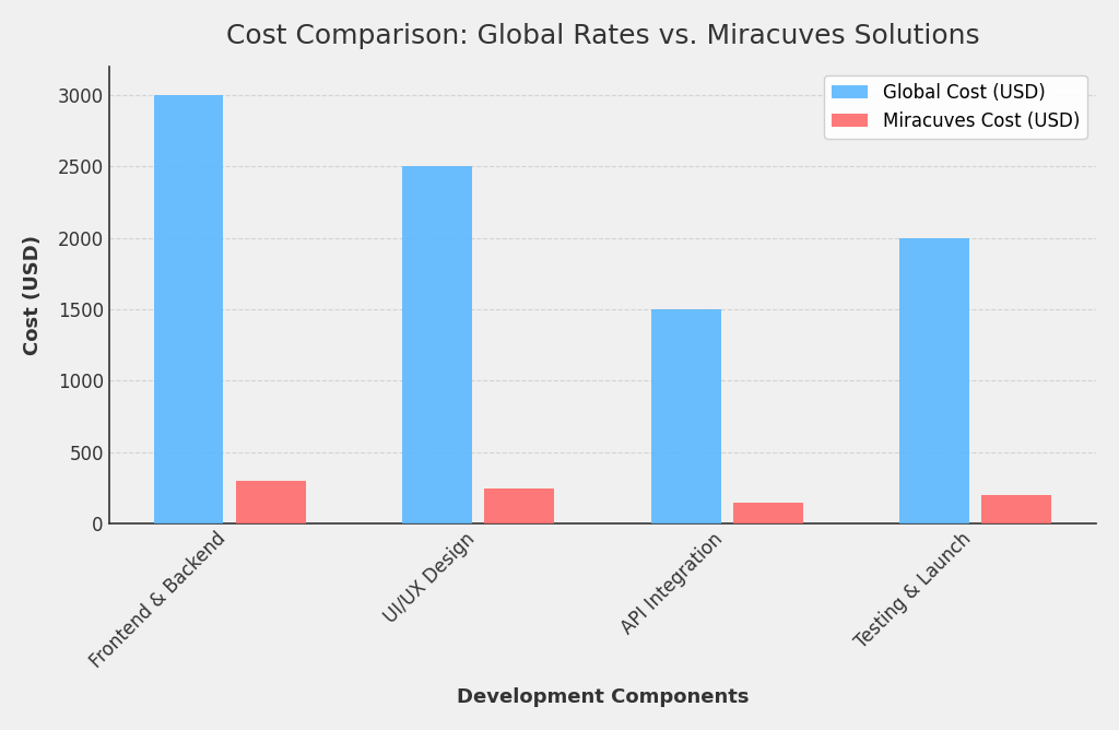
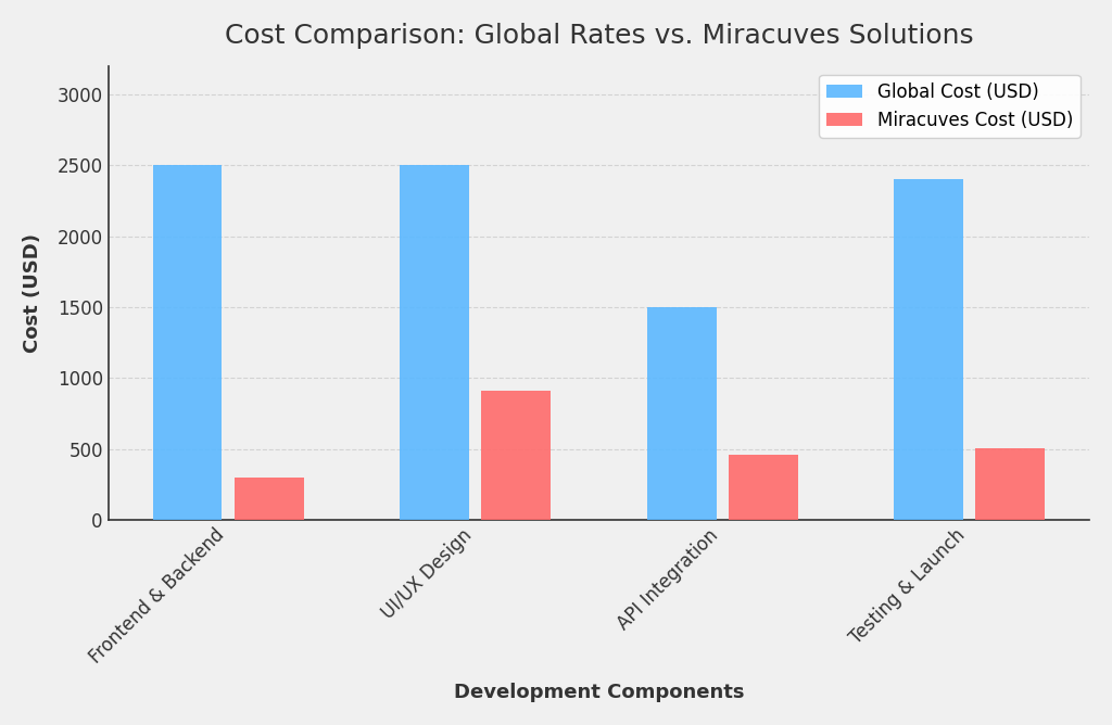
Global Cost (USD)/Frontend & Backend: 3000 -> 2500
Miracuves Cost (USD)/UI/UX Design: 250 -> 910
Miracuves Cost (USD)/API Integration: 150 -> 460
Global Cost (USD)/Testing & Launch: 2000 -> 2400
Miracuves Cost (USD)/Testing & Launch: 200 -> 510
